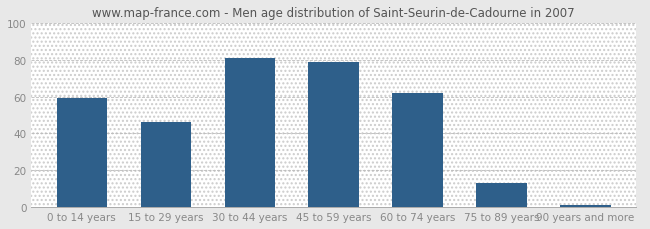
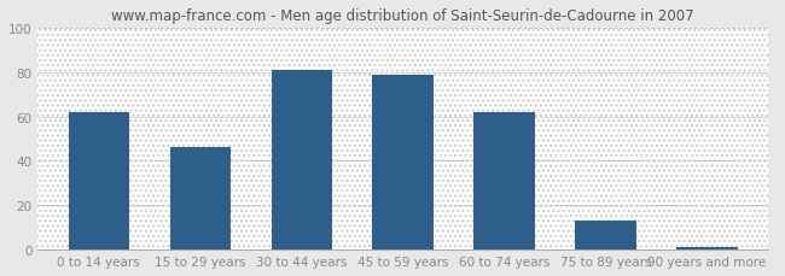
0 to 14 years: 59 -> 62
